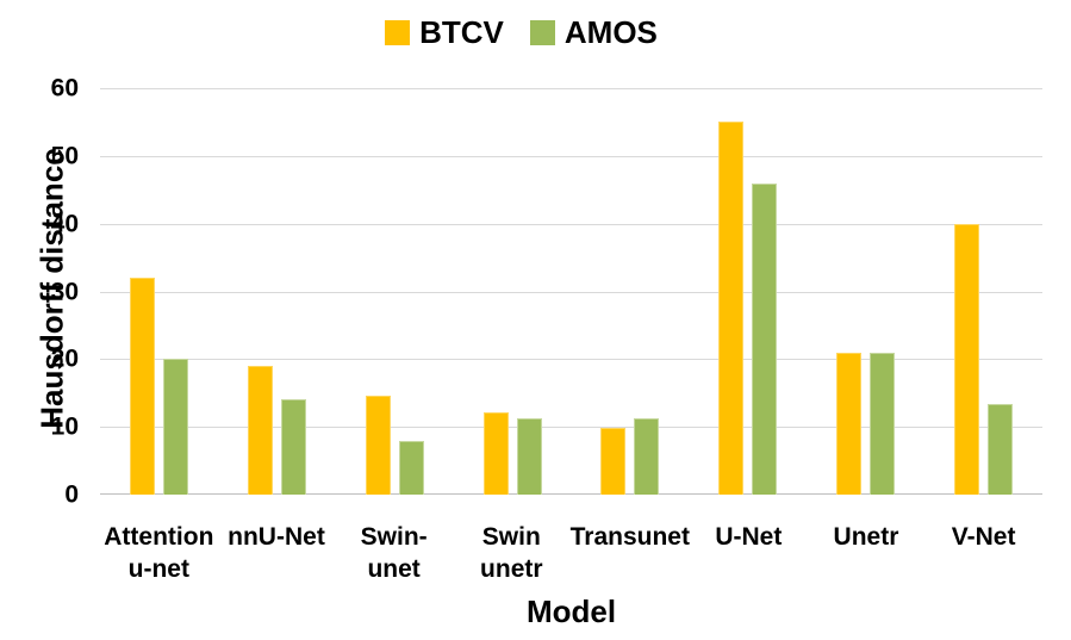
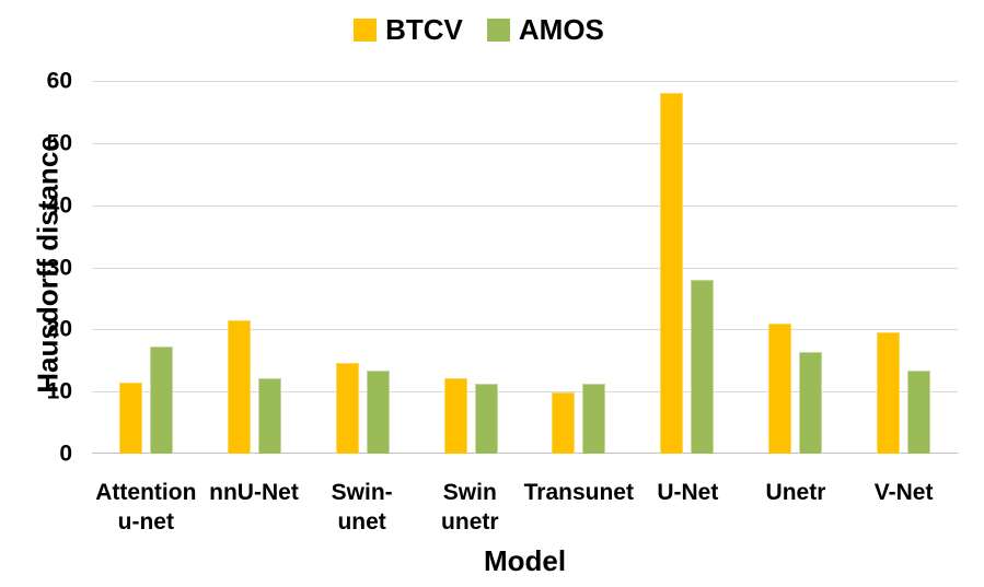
BTCV/Attention u-net: 32 -> 12
AMOS/Attention u-net: 20 -> 17
BTCV/nnU-Net: 19 -> 21
AMOS/nnU-Net: 14 -> 12
AMOS/Swin-unet: 8 -> 13
BTCV/U-Net: 55 -> 58
AMOS/U-Net: 46 -> 28
AMOS/Unetr: 21 -> 16
BTCV/V-Net: 40 -> 20
